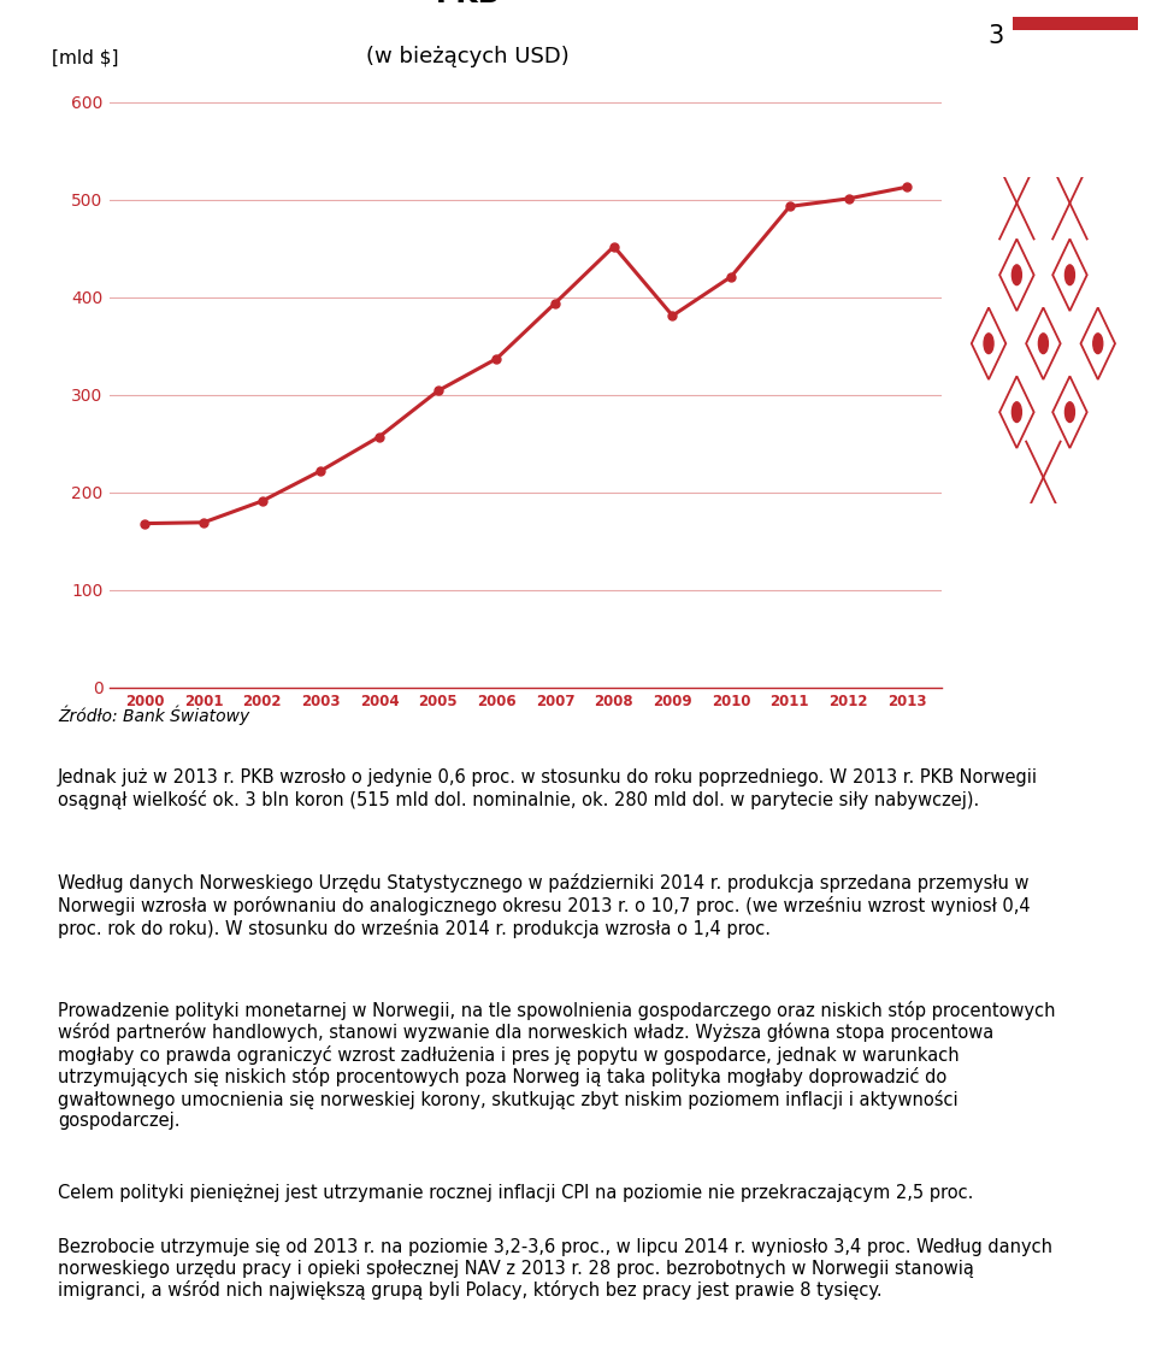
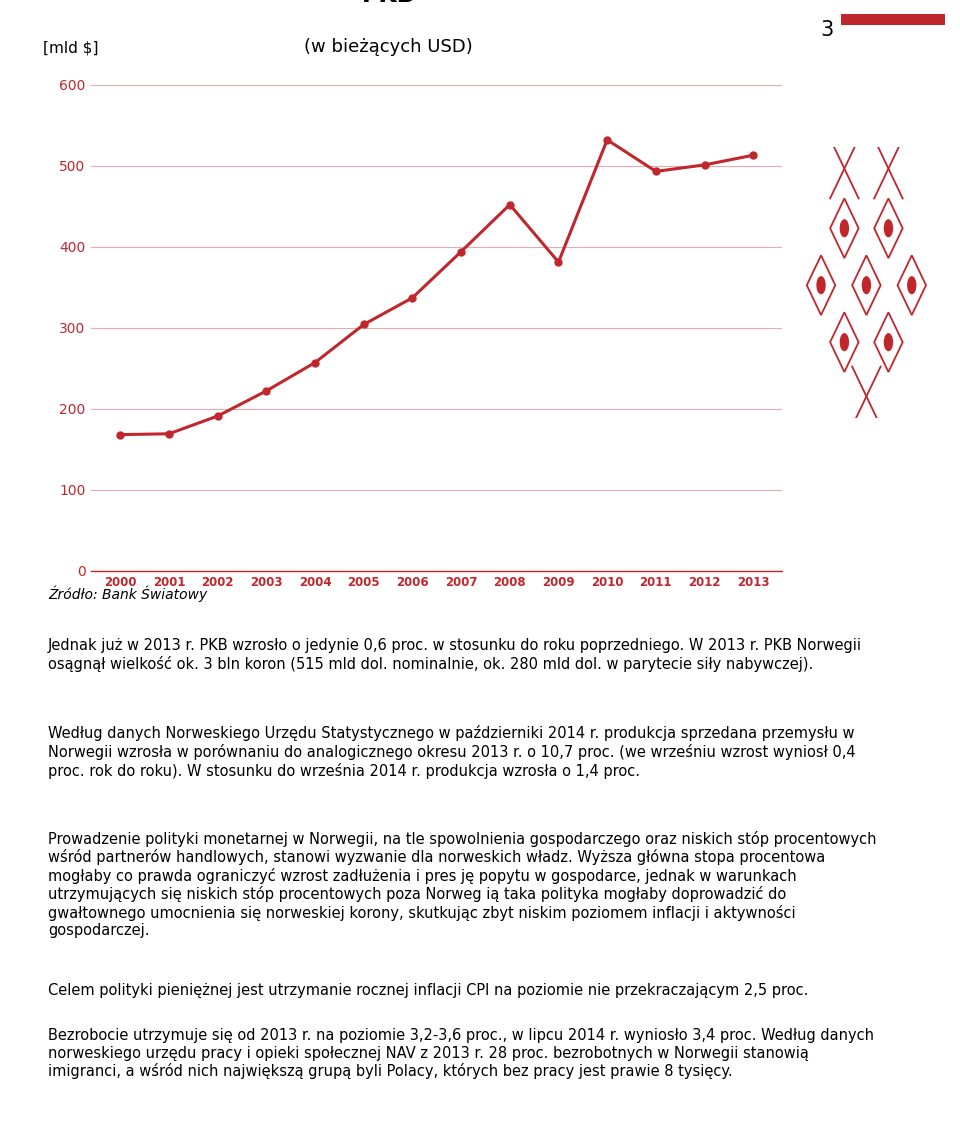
2010: 421 -> 532
